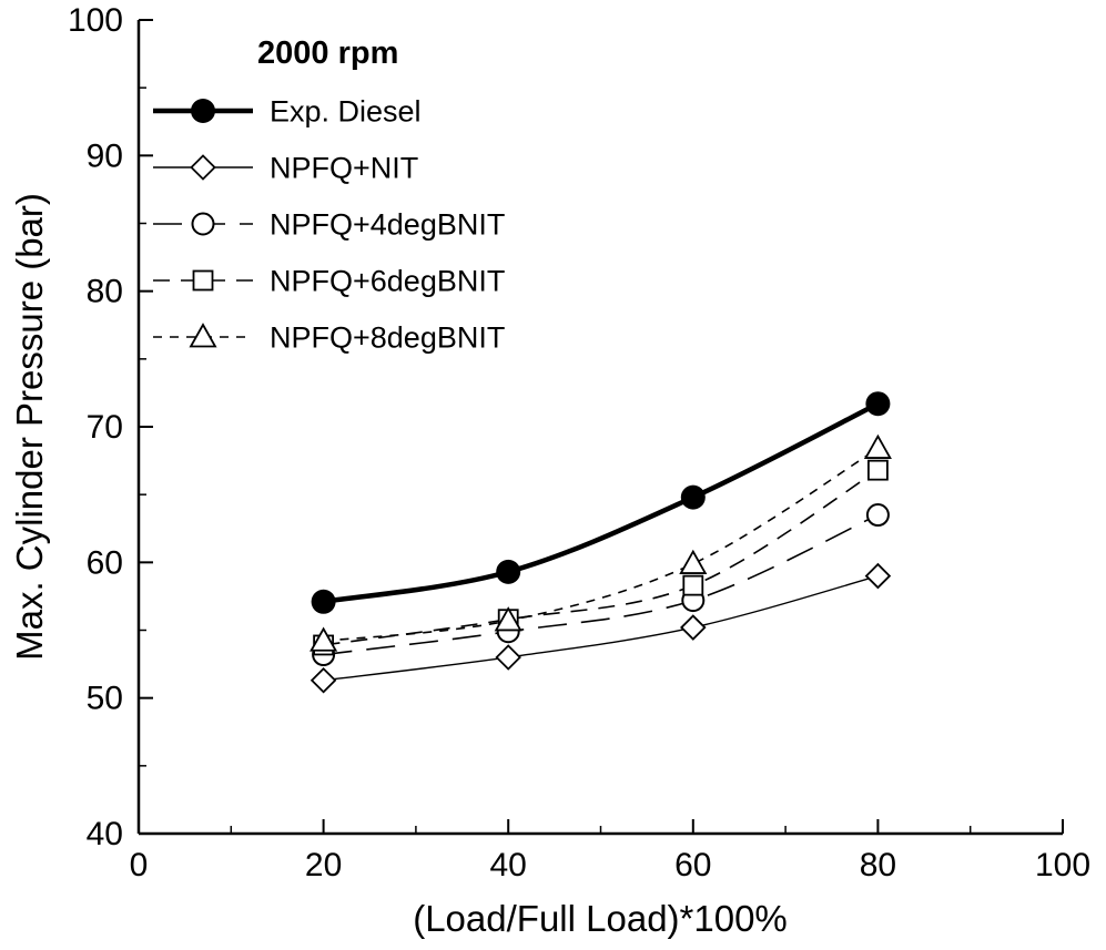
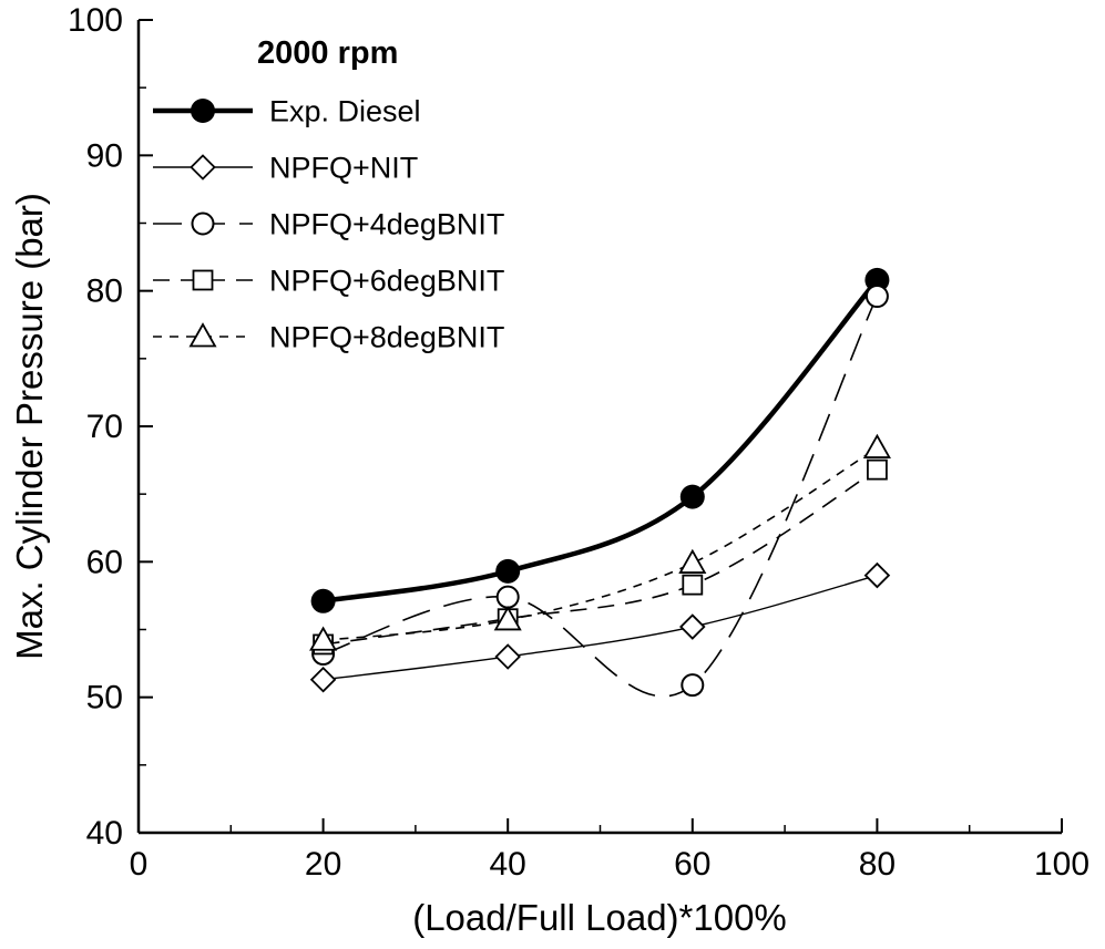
NPFQ+4degBNIT/40: 54.9 -> 57.4
NPFQ+4degBNIT/60: 57.2 -> 50.9
Exp. Diesel/80: 71.7 -> 80.8
NPFQ+4degBNIT/80: 63.5 -> 79.6
